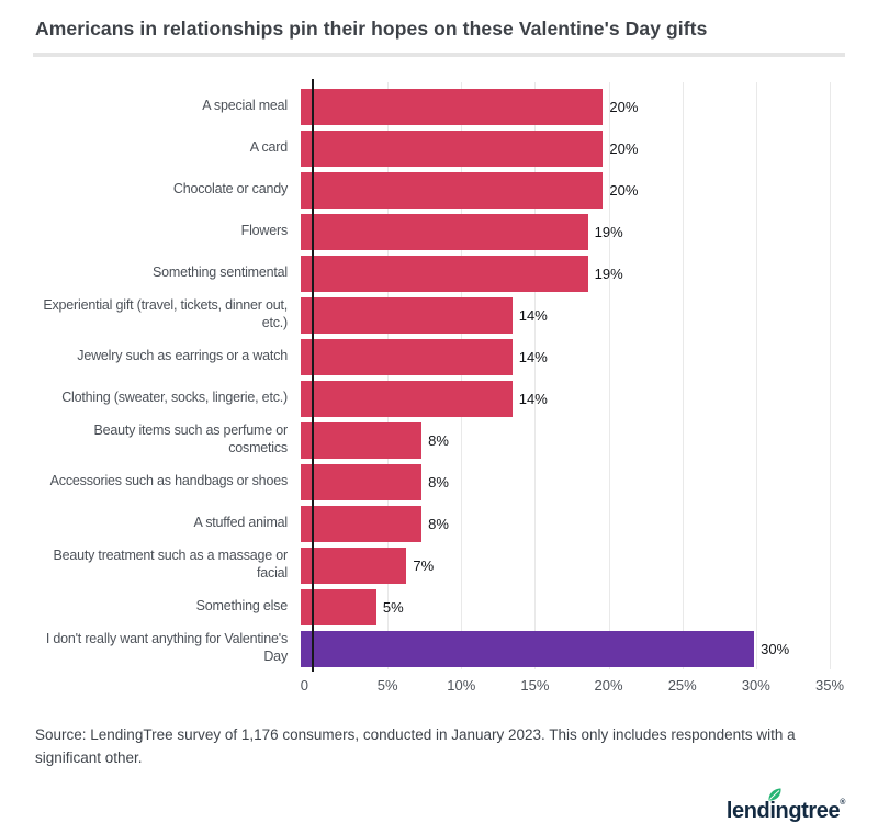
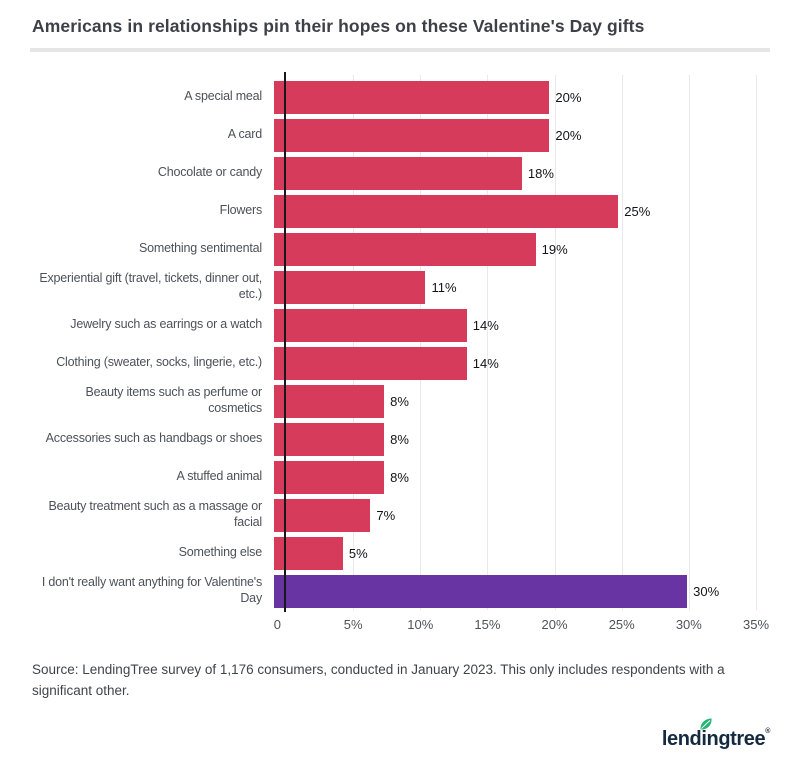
Chocolate or candy: 20% -> 18%
Flowers: 19% -> 25%
Experiential gift (travel, tickets, dinner out, etc.): 14% -> 11%
